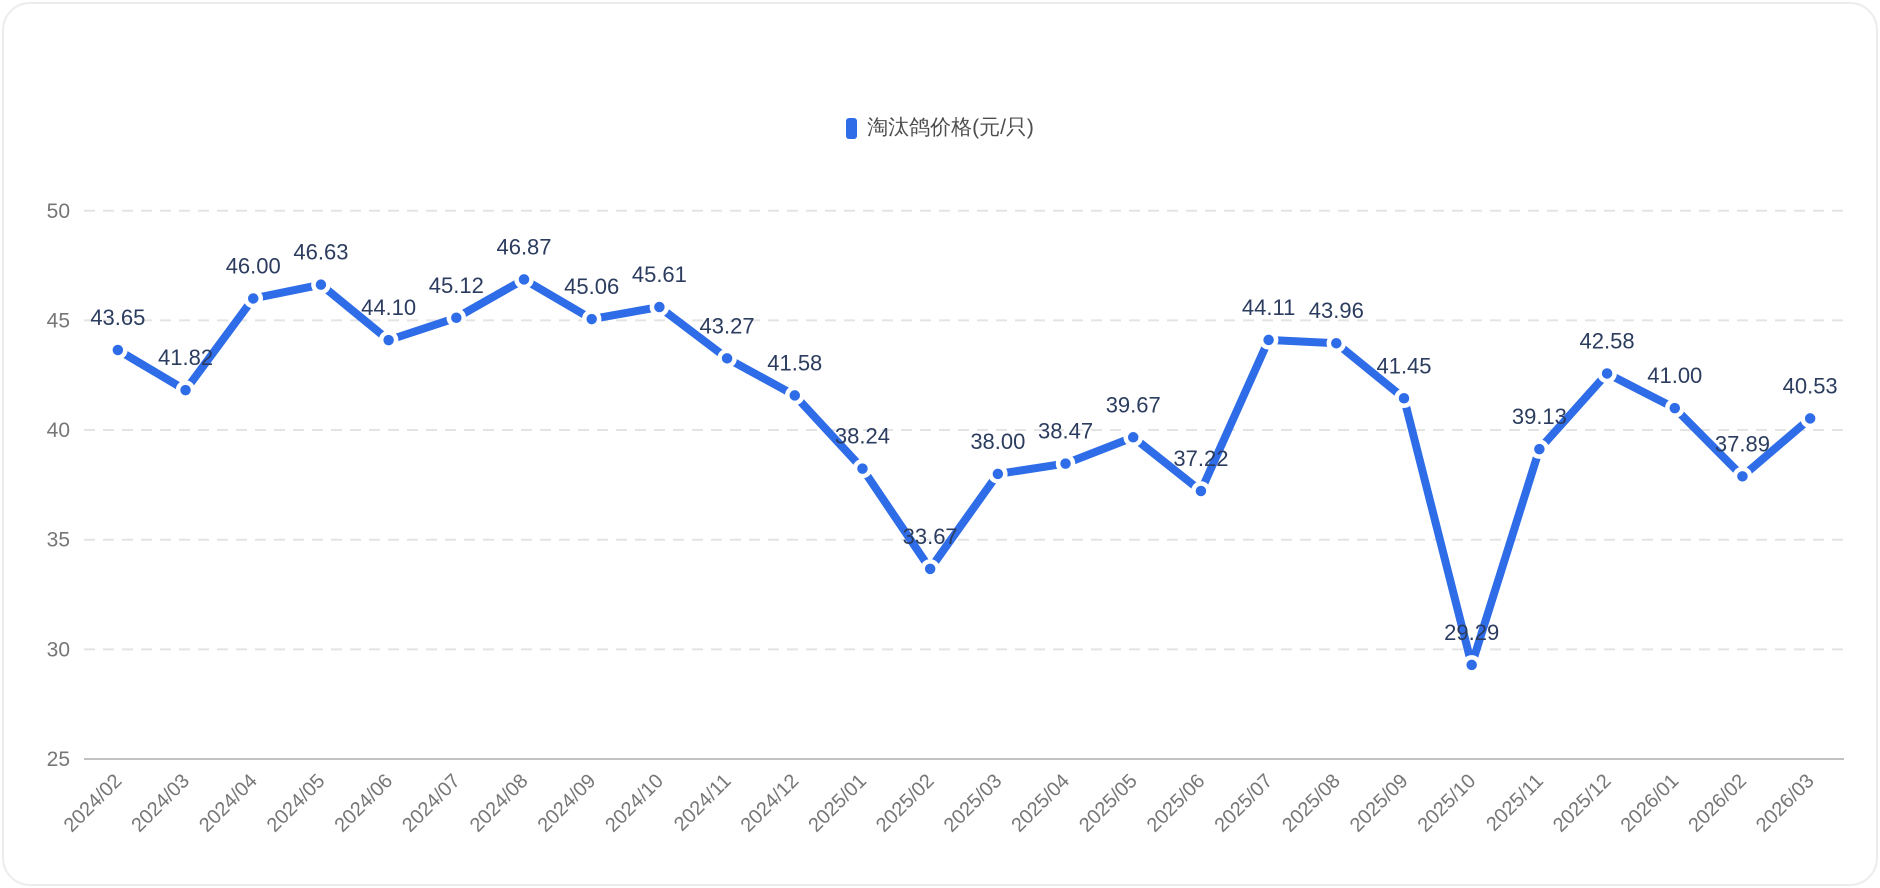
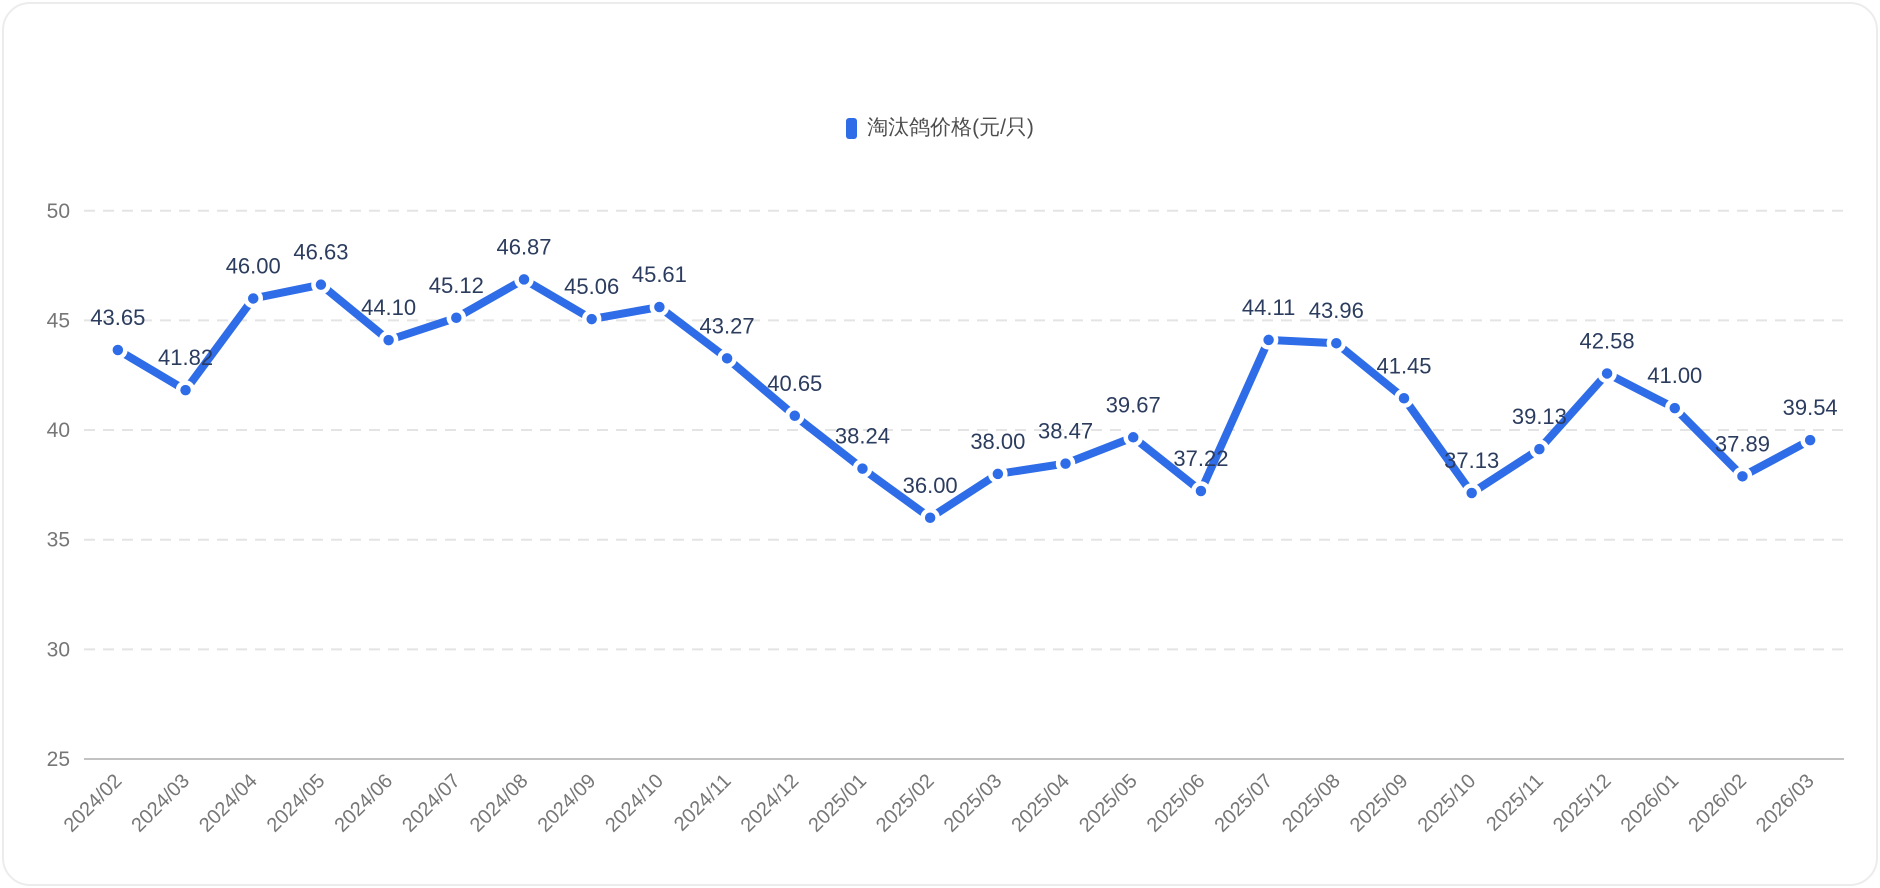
2024/12: 41.58 -> 40.65
2025/02: 33.67 -> 36.00
2025/10: 29.29 -> 37.13
2026/03: 40.53 -> 39.54
